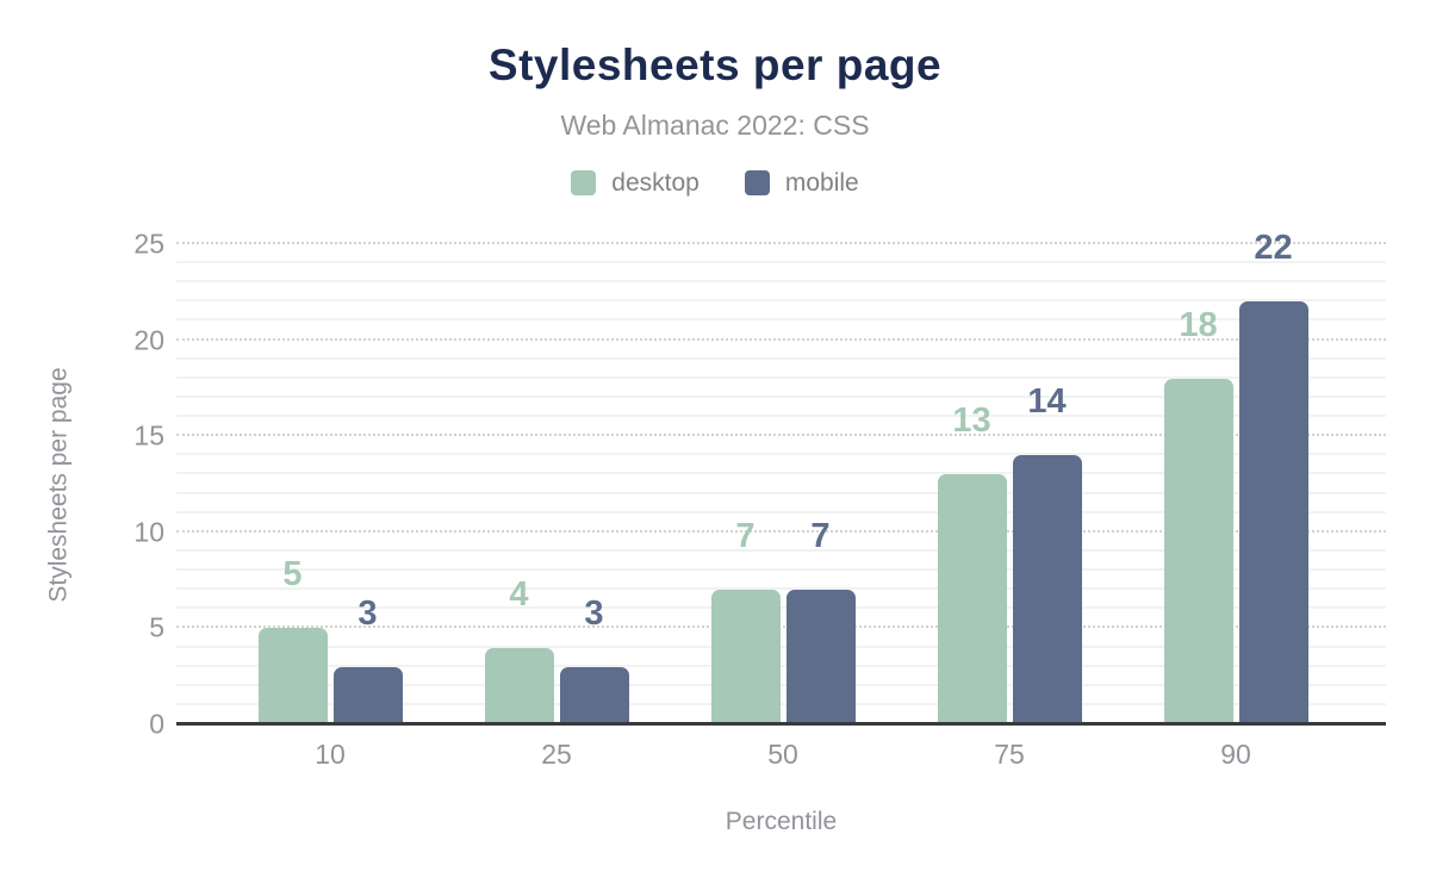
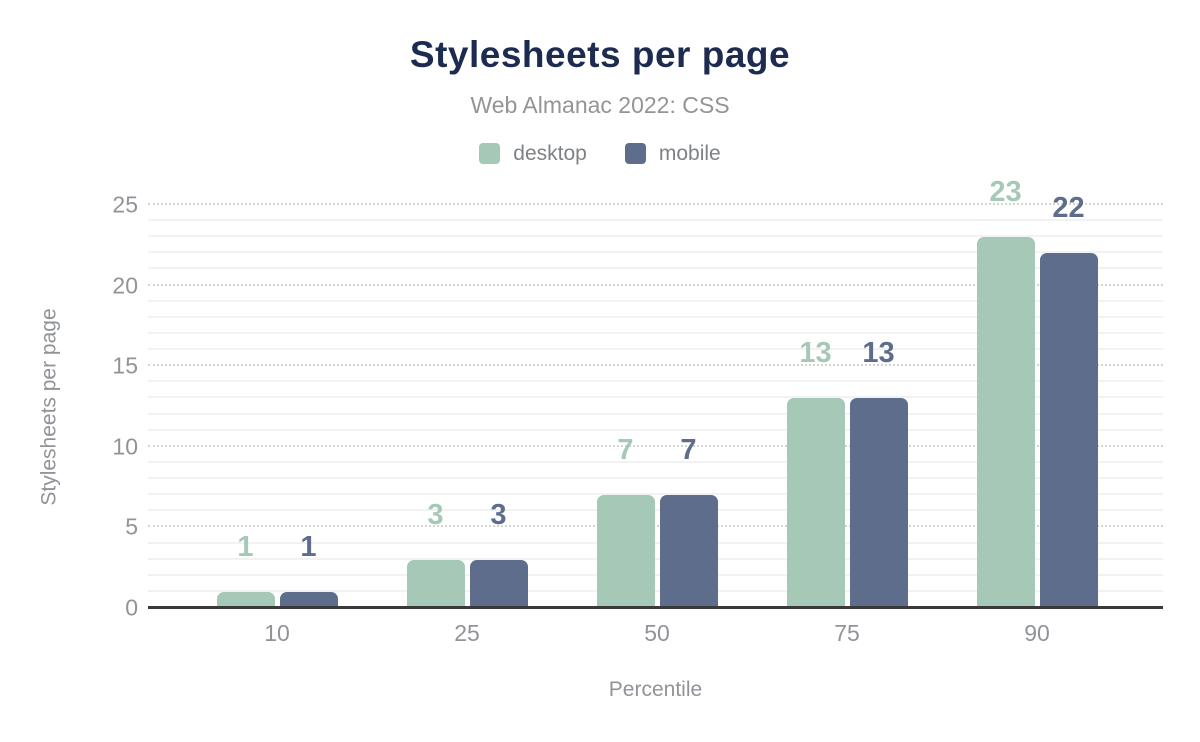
desktop/10: 5 -> 1
mobile/10: 3 -> 1
desktop/25: 4 -> 3
mobile/75: 14 -> 13
desktop/90: 18 -> 23
